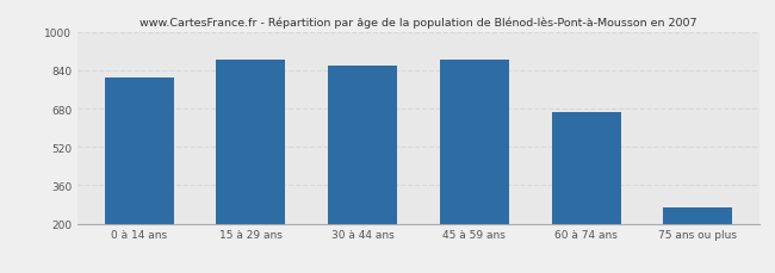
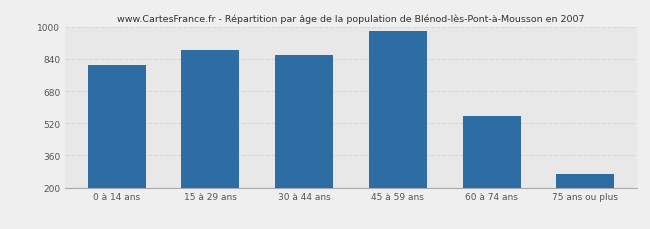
45 à 59 ans: 885 -> 978
60 à 74 ans: 665 -> 555
